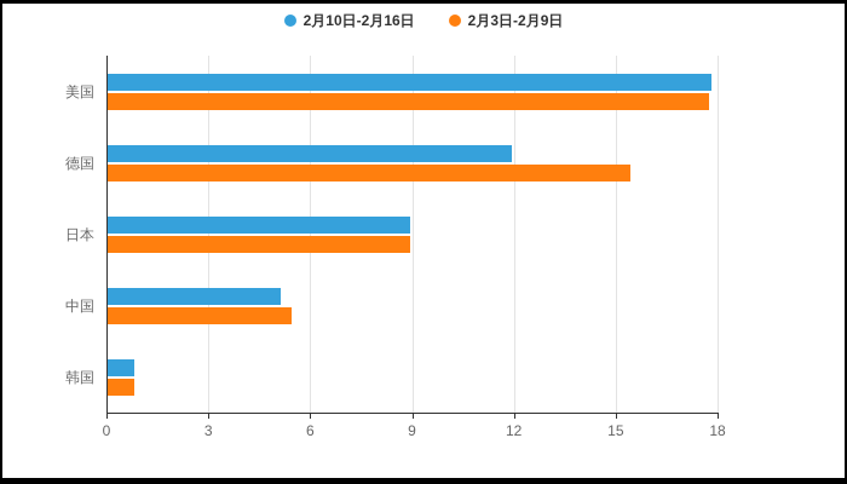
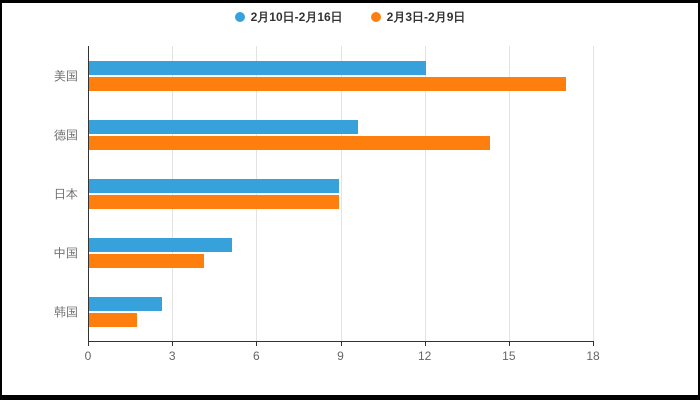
2月10日-2月16日/美国: 17.8 -> 12.0
2月3日-2月9日/美国: 17.7 -> 17.0
2月10日-2月16日/德国: 11.9 -> 9.6
2月3日-2月9日/德国: 15.4 -> 14.3
2月3日-2月9日/中国: 5.4 -> 4.1
2月10日-2月16日/韩国: 0.8 -> 2.6
2月3日-2月9日/韩国: 0.8 -> 1.7
